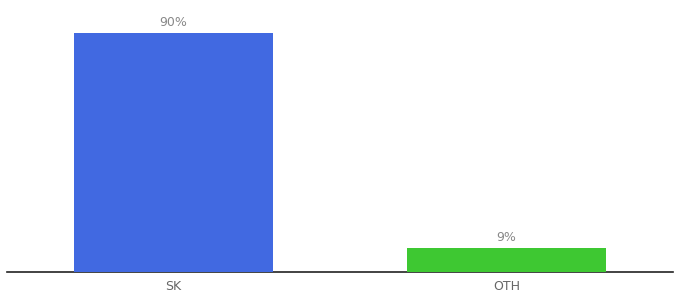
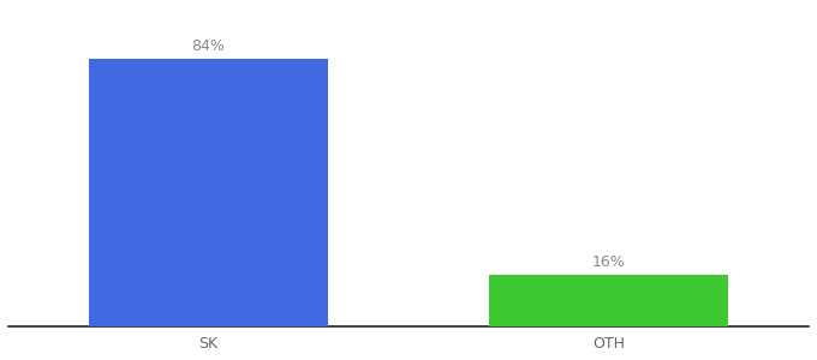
SK: 90% -> 84%
OTH: 9% -> 16%
